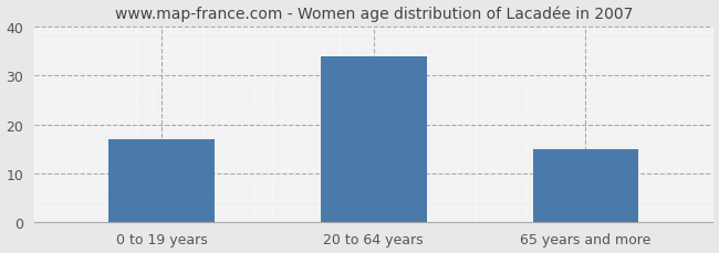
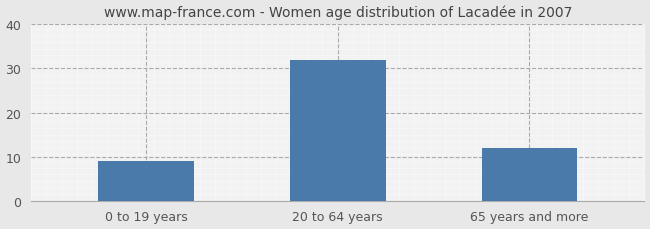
0 to 19 years: 17 -> 9
20 to 64 years: 34 -> 32
65 years and more: 15 -> 12
